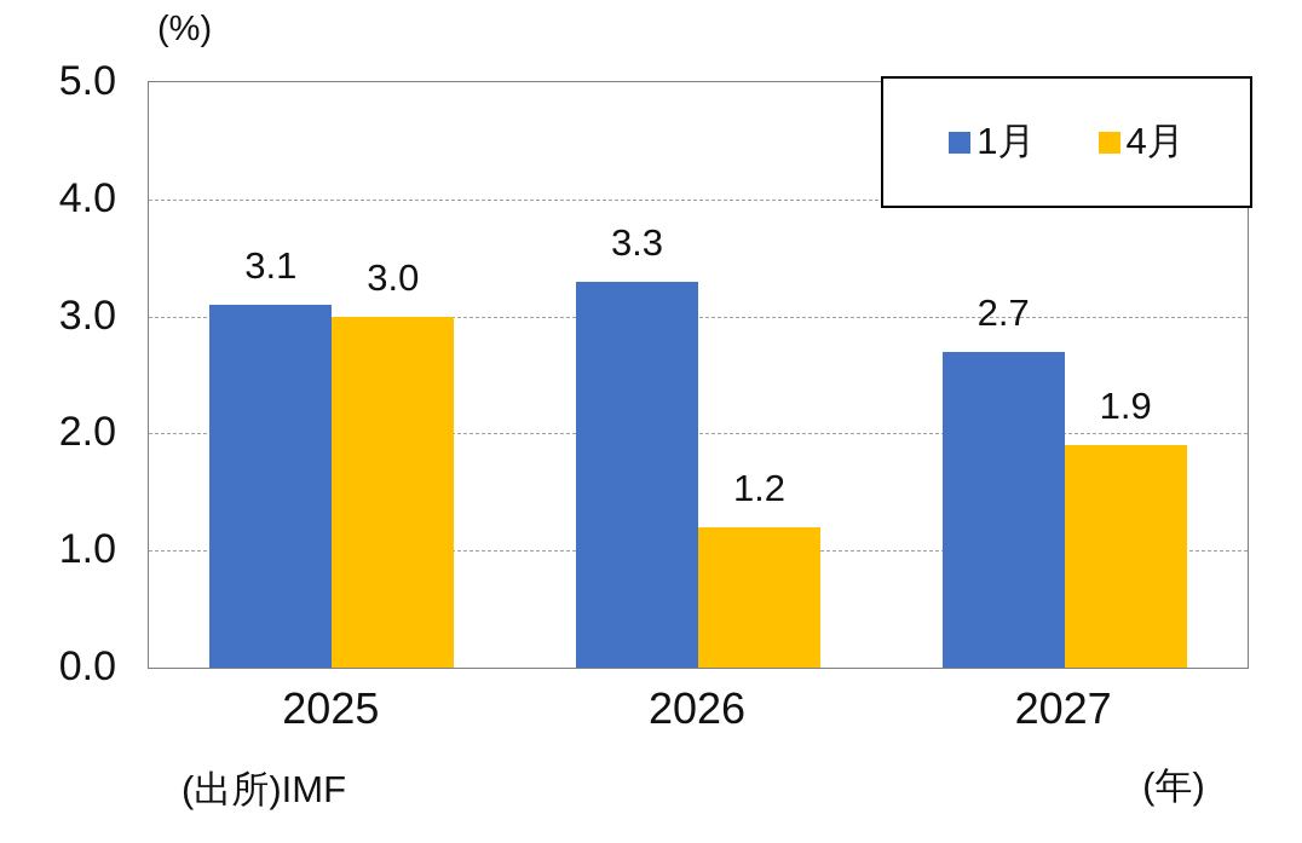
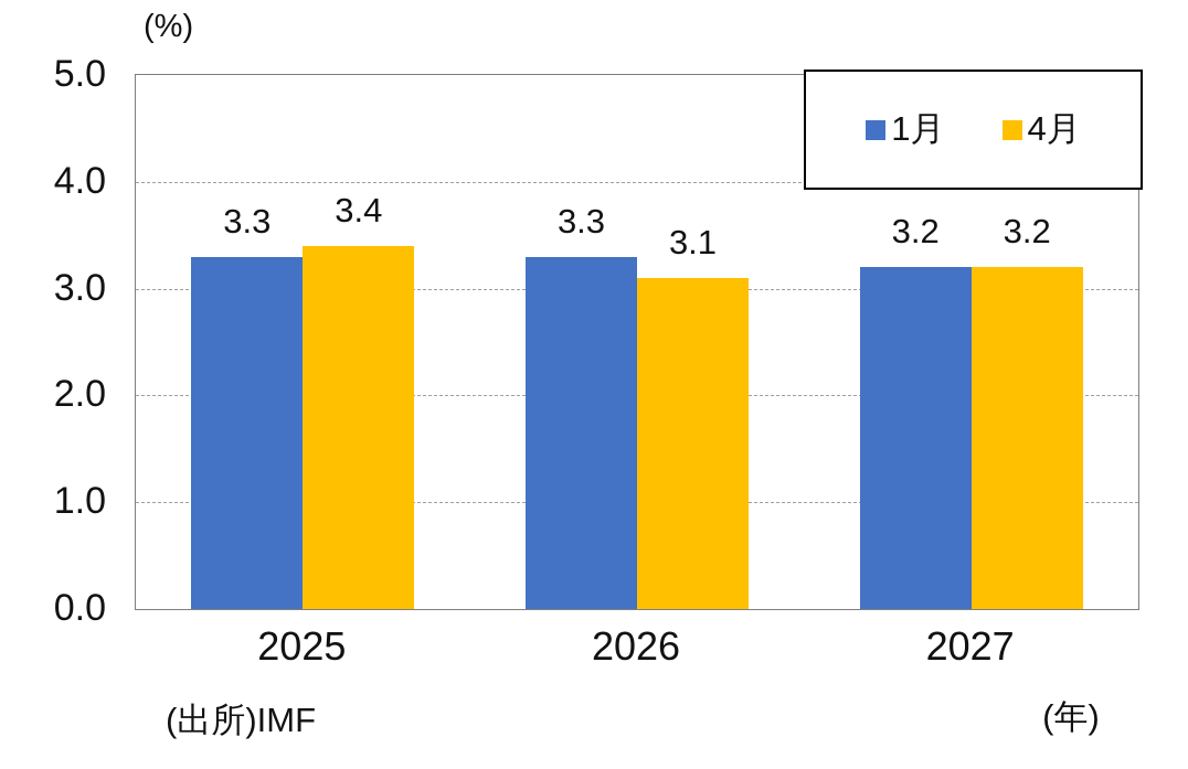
1月/2025: 3.1 -> 3.3
4月/2025: 3.0 -> 3.4
4月/2026: 1.2 -> 3.1
1月/2027: 2.7 -> 3.2
4月/2027: 1.9 -> 3.2
